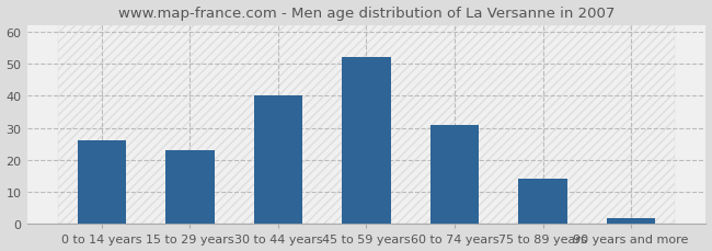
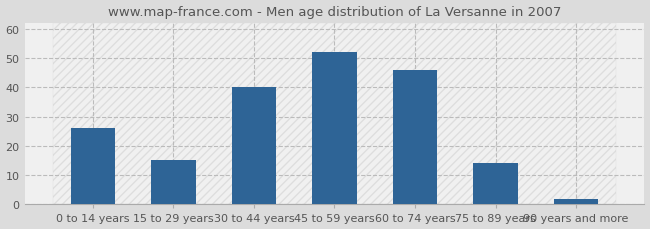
15 to 29 years: 23 -> 15
60 to 74 years: 31 -> 46
